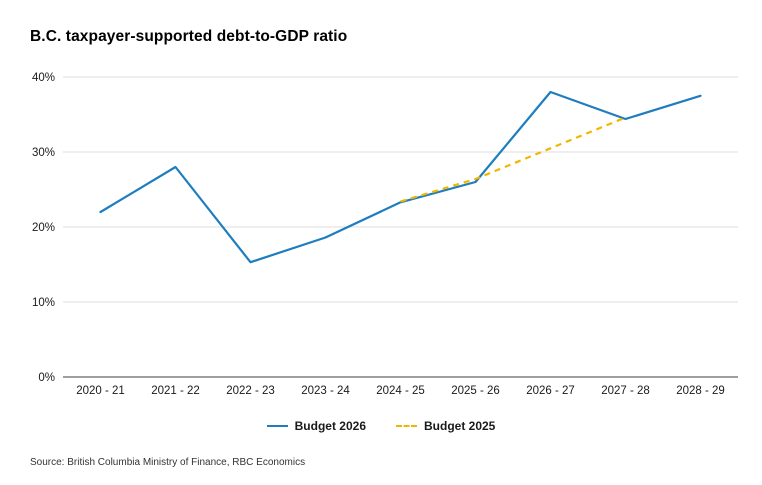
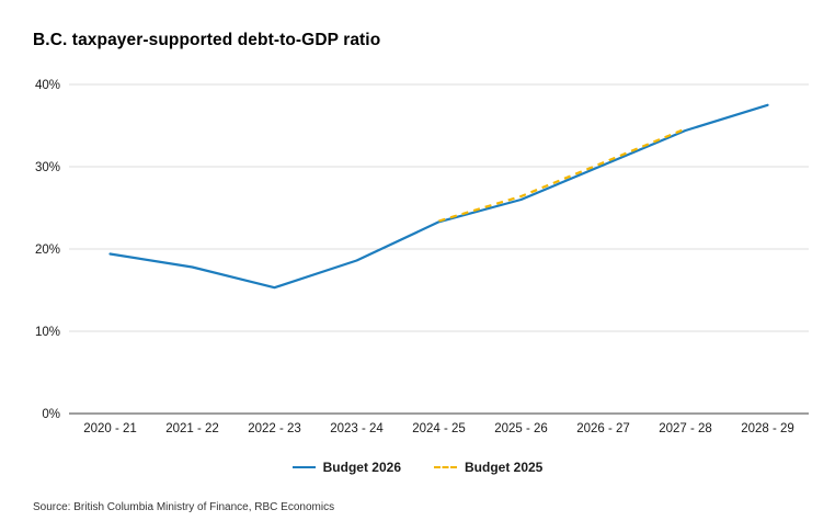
Budget 2026/2020 - 21: 22% -> 19%
Budget 2026/2021 - 22: 28% -> 18%
Budget 2026/2026 - 27: 38% -> 30%
